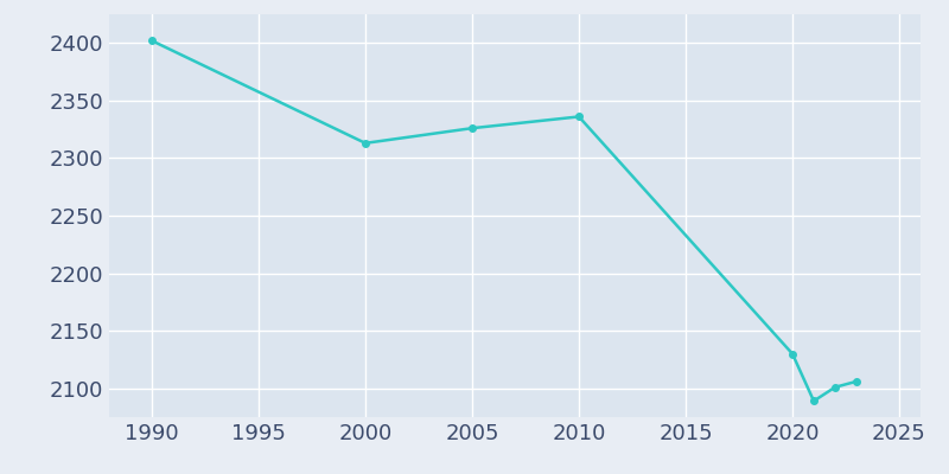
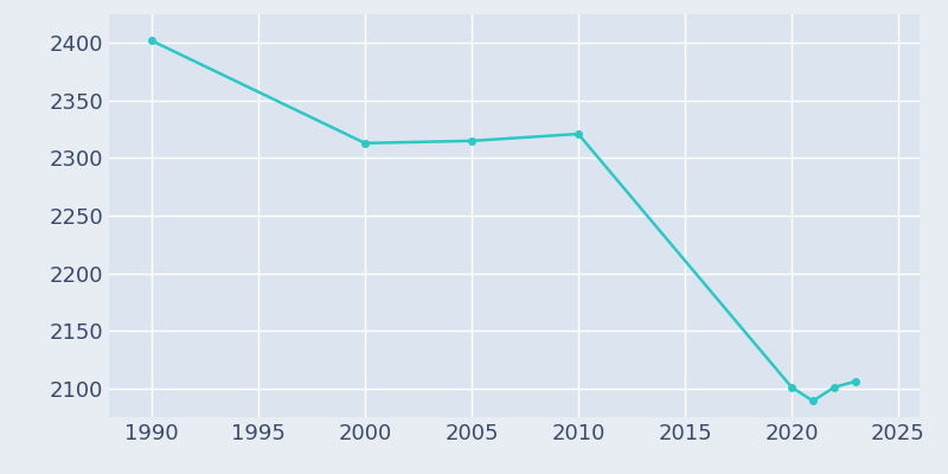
2005: 2326 -> 2315
2010: 2336 -> 2321
2020: 2130 -> 2101
